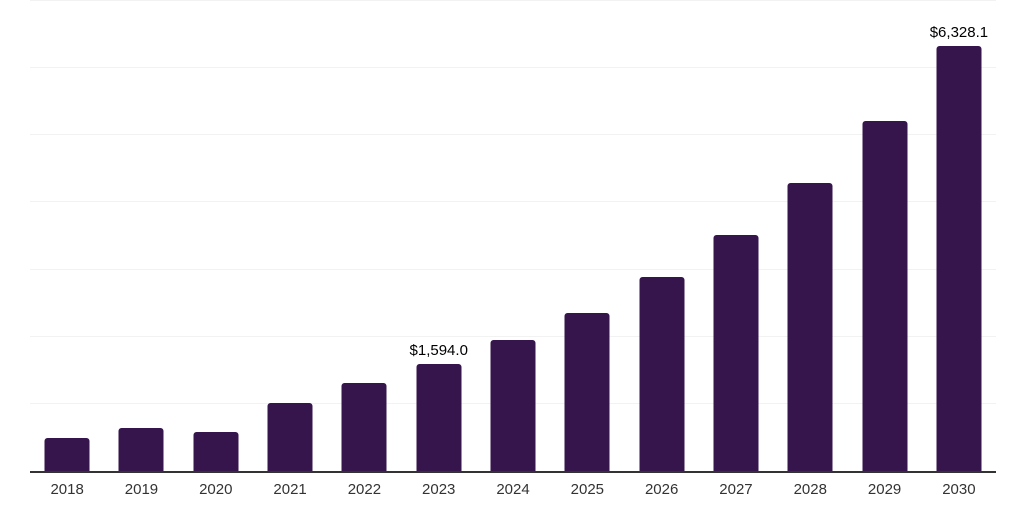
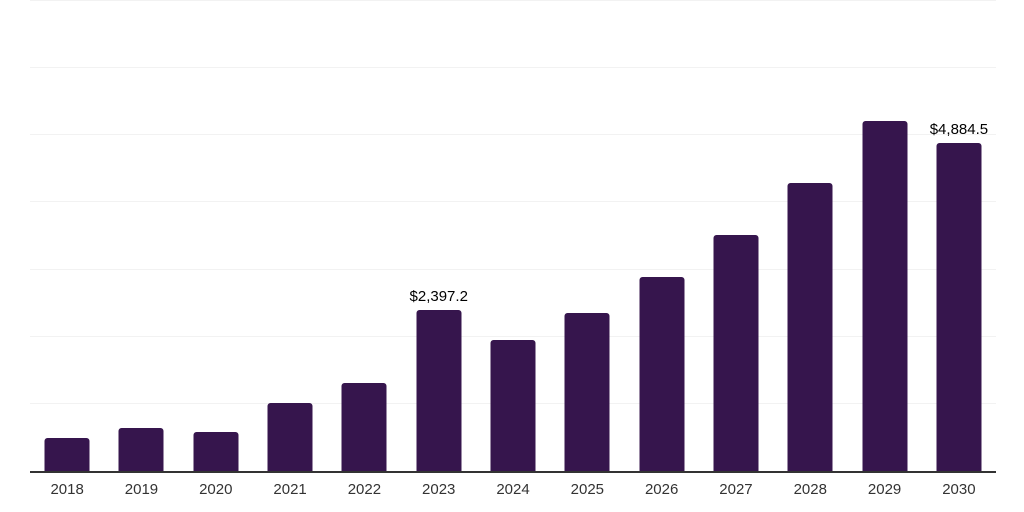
2023: $1,594.0 -> $2,397.2
2030: $6,328.1 -> $4,884.5
